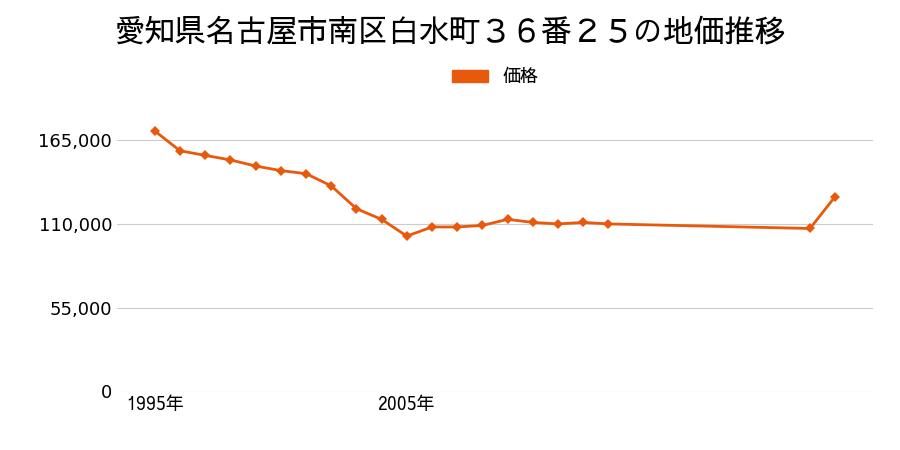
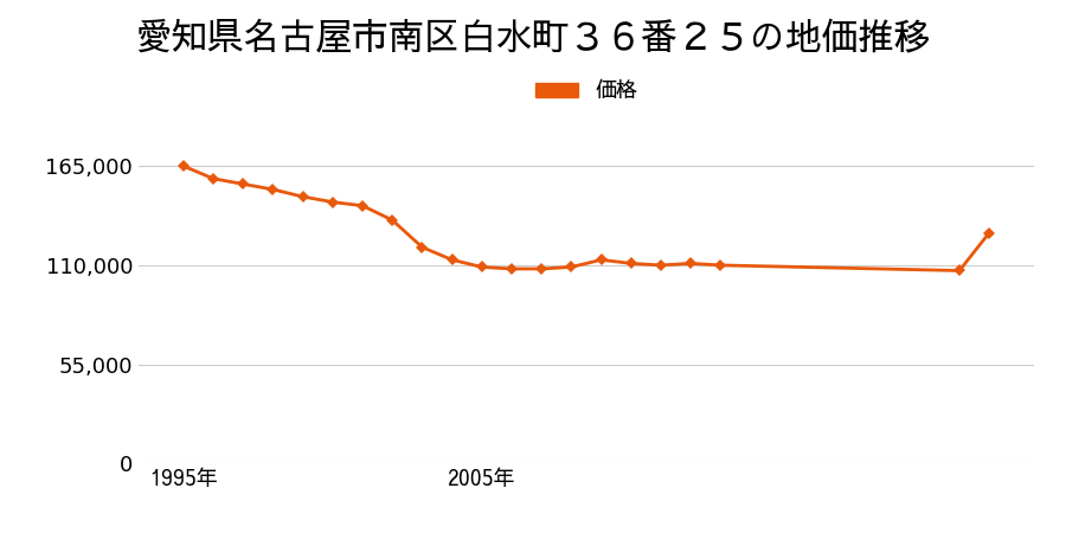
1995年: 171,000 -> 165,000
2005年: 102,000 -> 109,000
